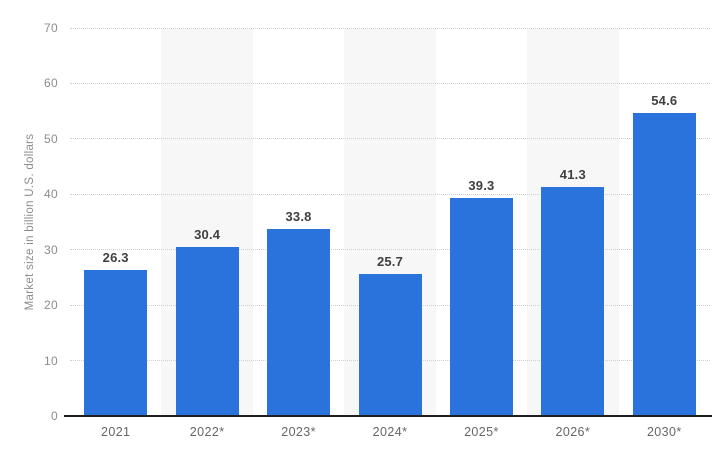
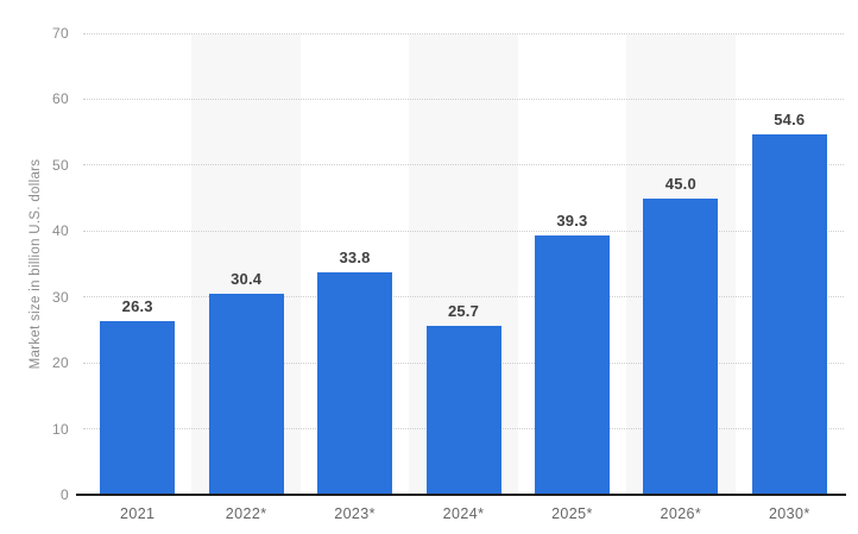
2026*: 41.3 -> 45.0
